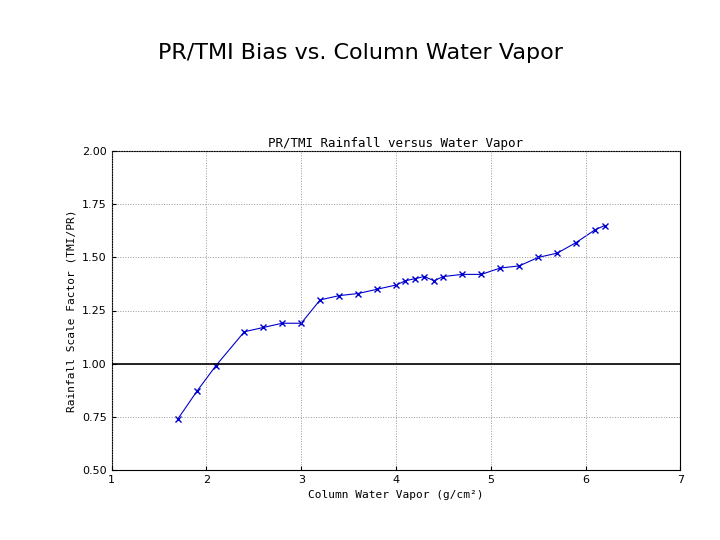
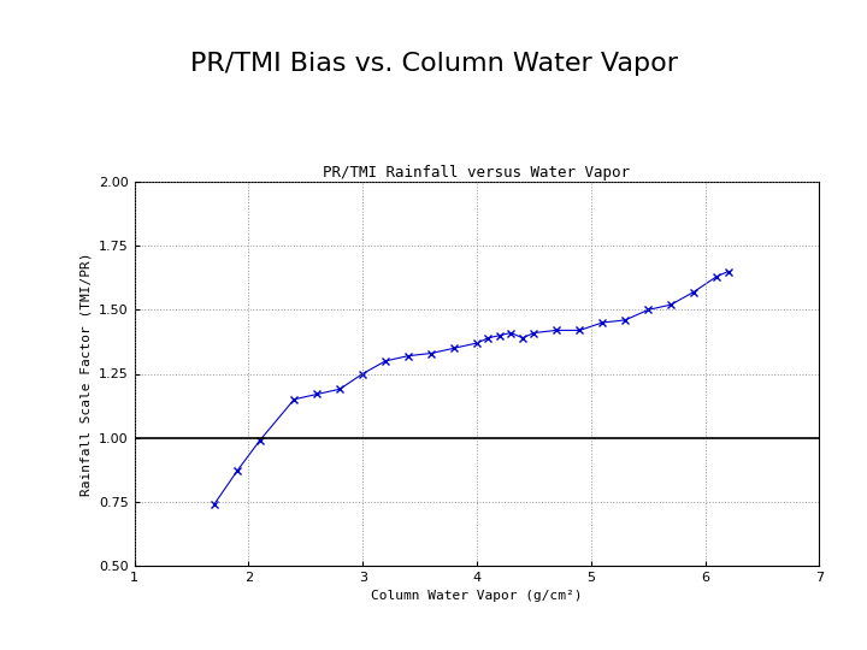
3: 1.19 -> 1.25
